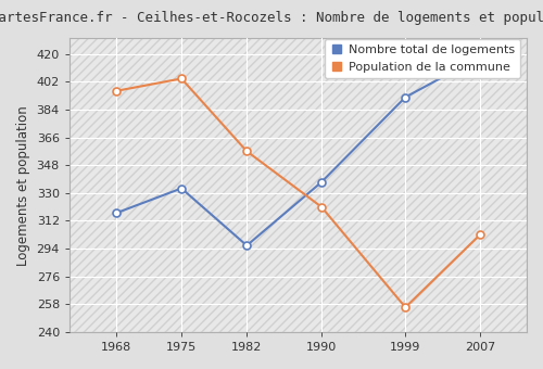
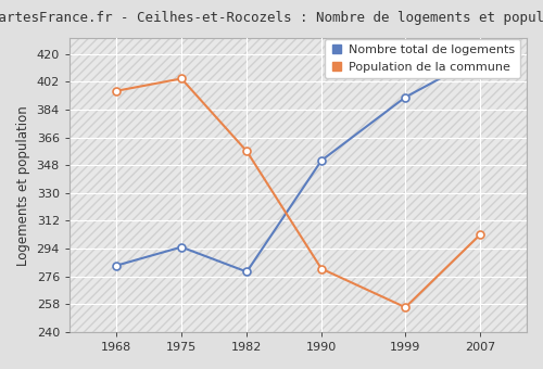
Nombre total de logements/1968: 317 -> 283
Nombre total de logements/1975: 333 -> 295
Nombre total de logements/1982: 296 -> 279
Nombre total de logements/1990: 337 -> 351
Population de la commune/1990: 321 -> 281
